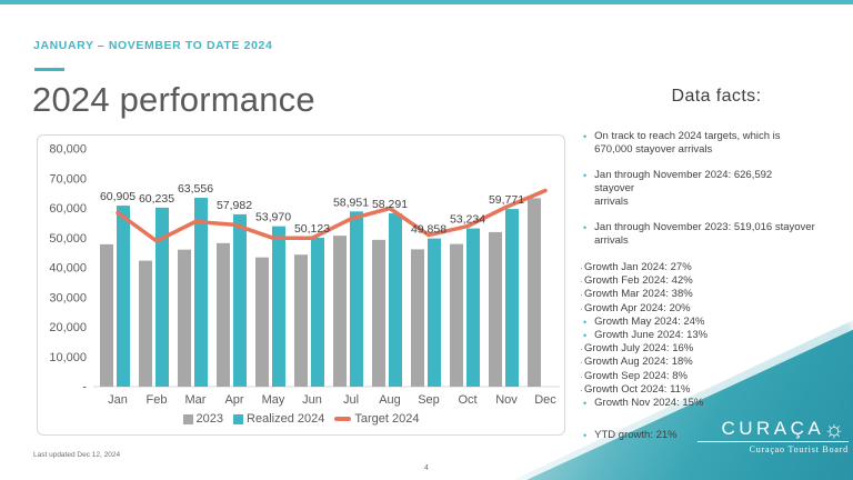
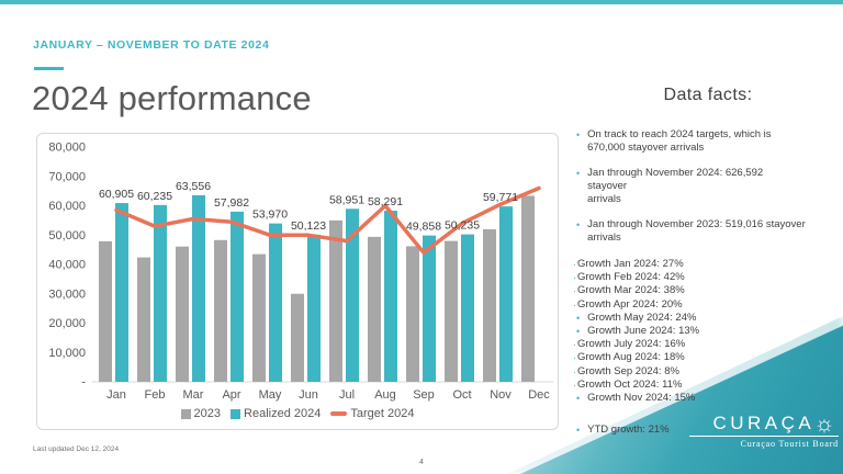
Target 2024/Feb: 49000 -> 53000
2023/Jun: 44000 -> 30000
2023/Jul: 51000 -> 55000
Target 2024/Jul: 56000 -> 48000
Target 2024/Sep: 51000 -> 44000
Realized 2024/Oct: 53,234 -> 50,235
